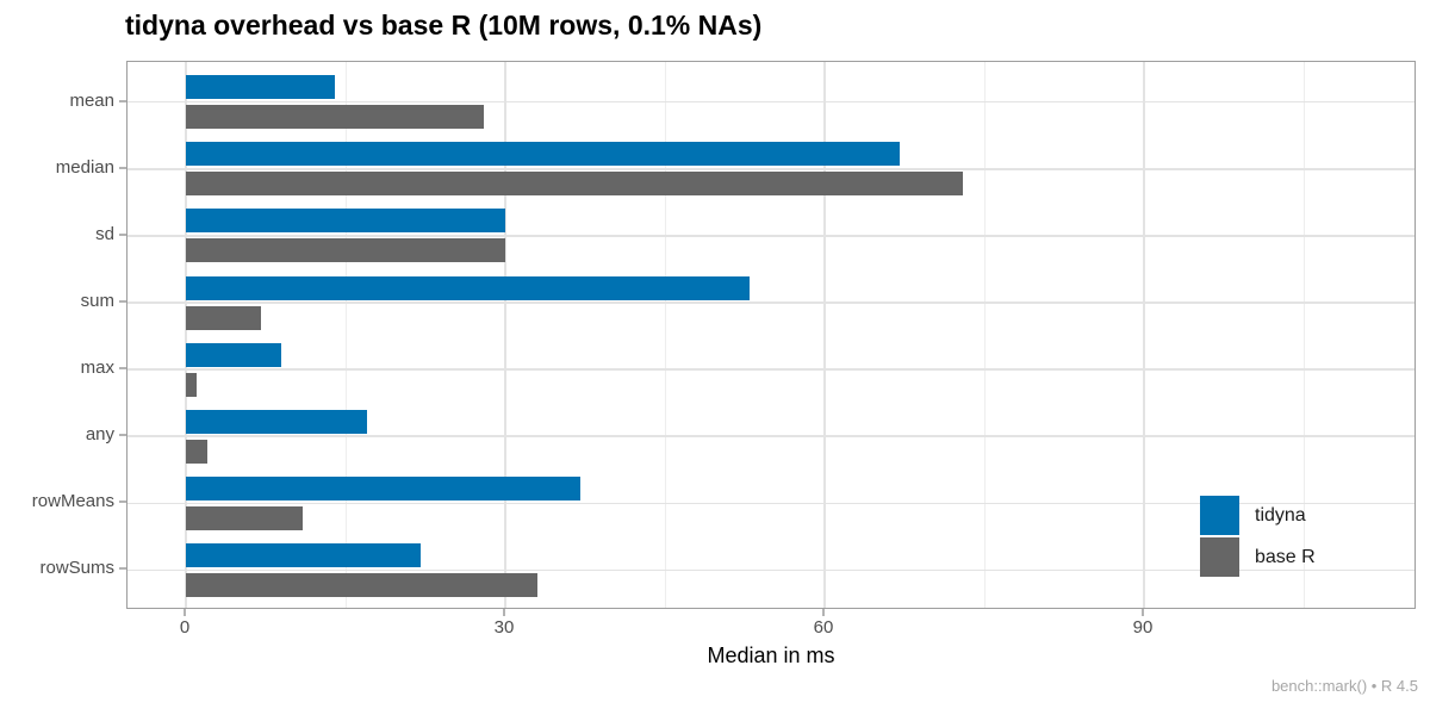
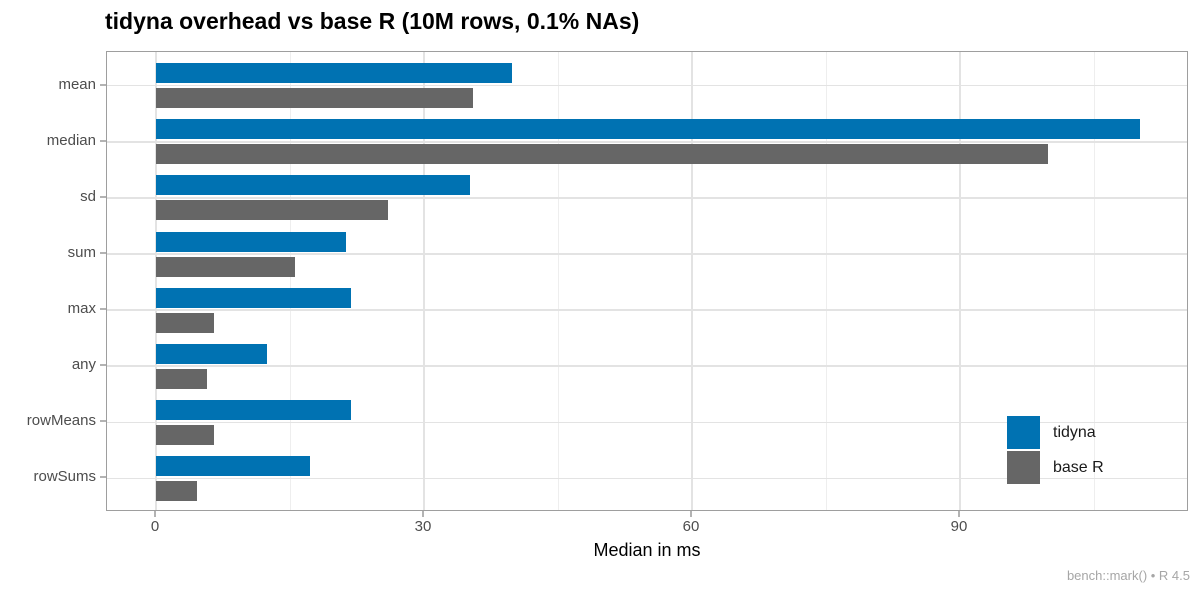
tidyna/mean: 14 -> 40
base R/mean: 28 -> 36
tidyna/median: 67 -> 110
base R/median: 73 -> 100
tidyna/sd: 30 -> 35
base R/sd: 30 -> 26
tidyna/sum: 53 -> 21
base R/sum: 7 -> 16
tidyna/max: 9 -> 22
base R/max: 1 -> 6
tidyna/any: 17 -> 12
base R/any: 2 -> 6
tidyna/rowMeans: 37 -> 22
base R/rowMeans: 11 -> 6
tidyna/rowSums: 22 -> 17
base R/rowSums: 33 -> 5
